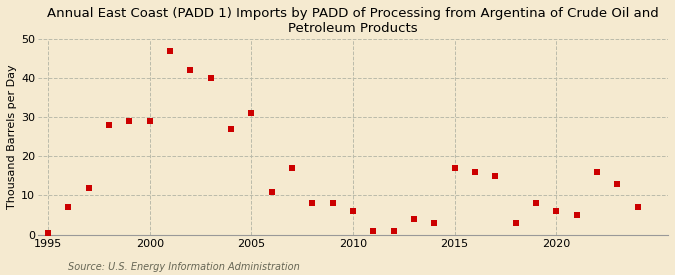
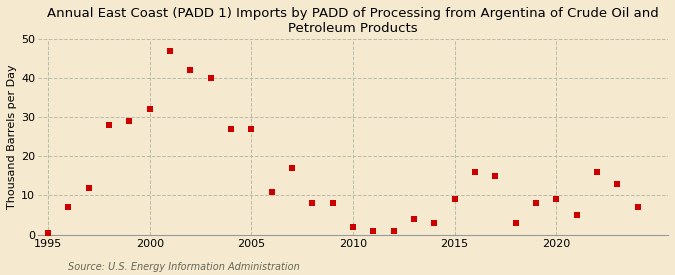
2000: 29.0 -> 32.0
2005: 31.0 -> 27.0
2010: 6.0 -> 2.0
2015: 17.0 -> 9.0
2020: 6.0 -> 9.0
